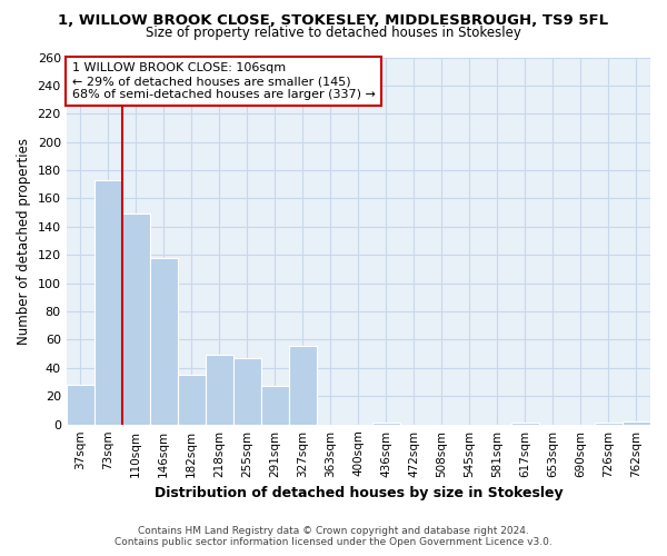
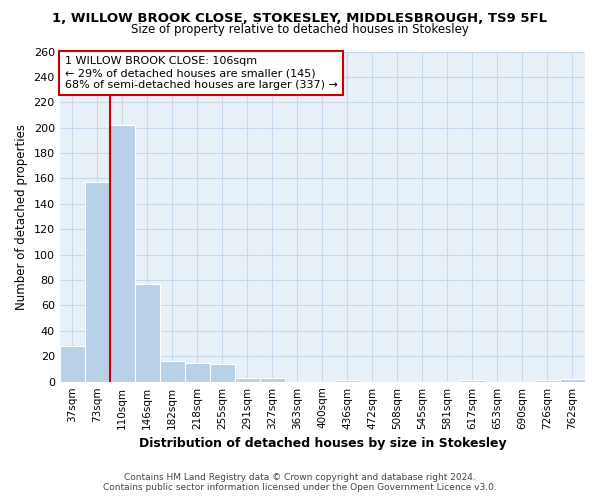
73sqm: 173 -> 157
110sqm: 149 -> 202
146sqm: 118 -> 77
182sqm: 35 -> 16
218sqm: 49 -> 15
255sqm: 47 -> 14
291sqm: 27 -> 3
327sqm: 56 -> 3
